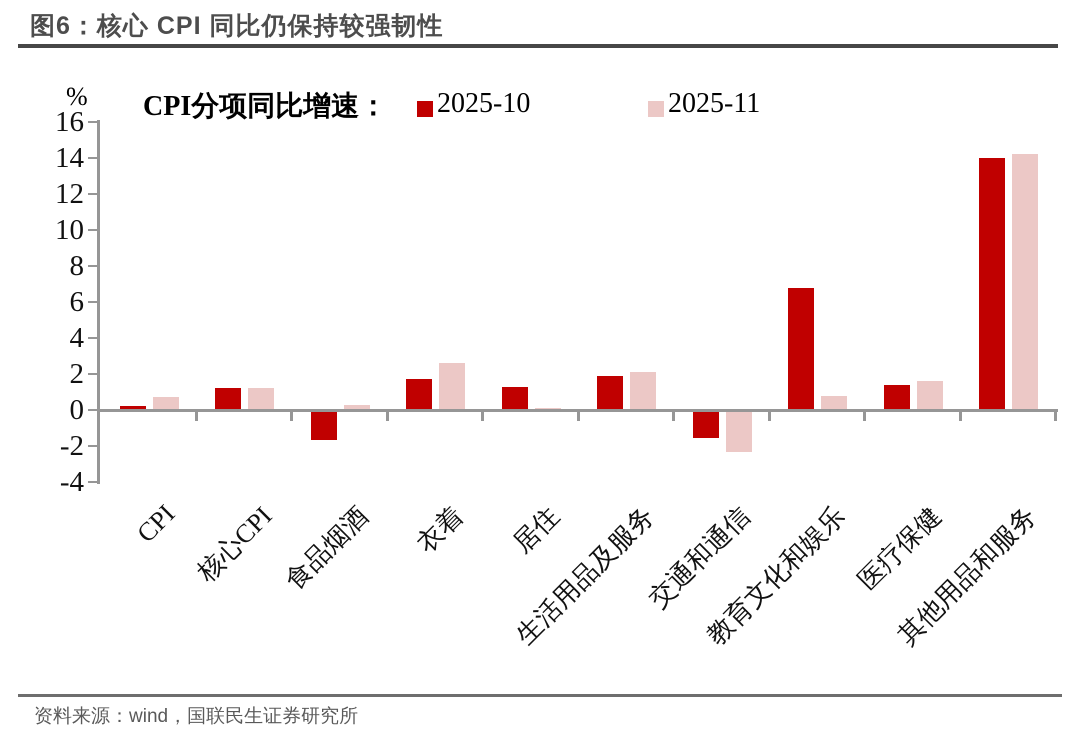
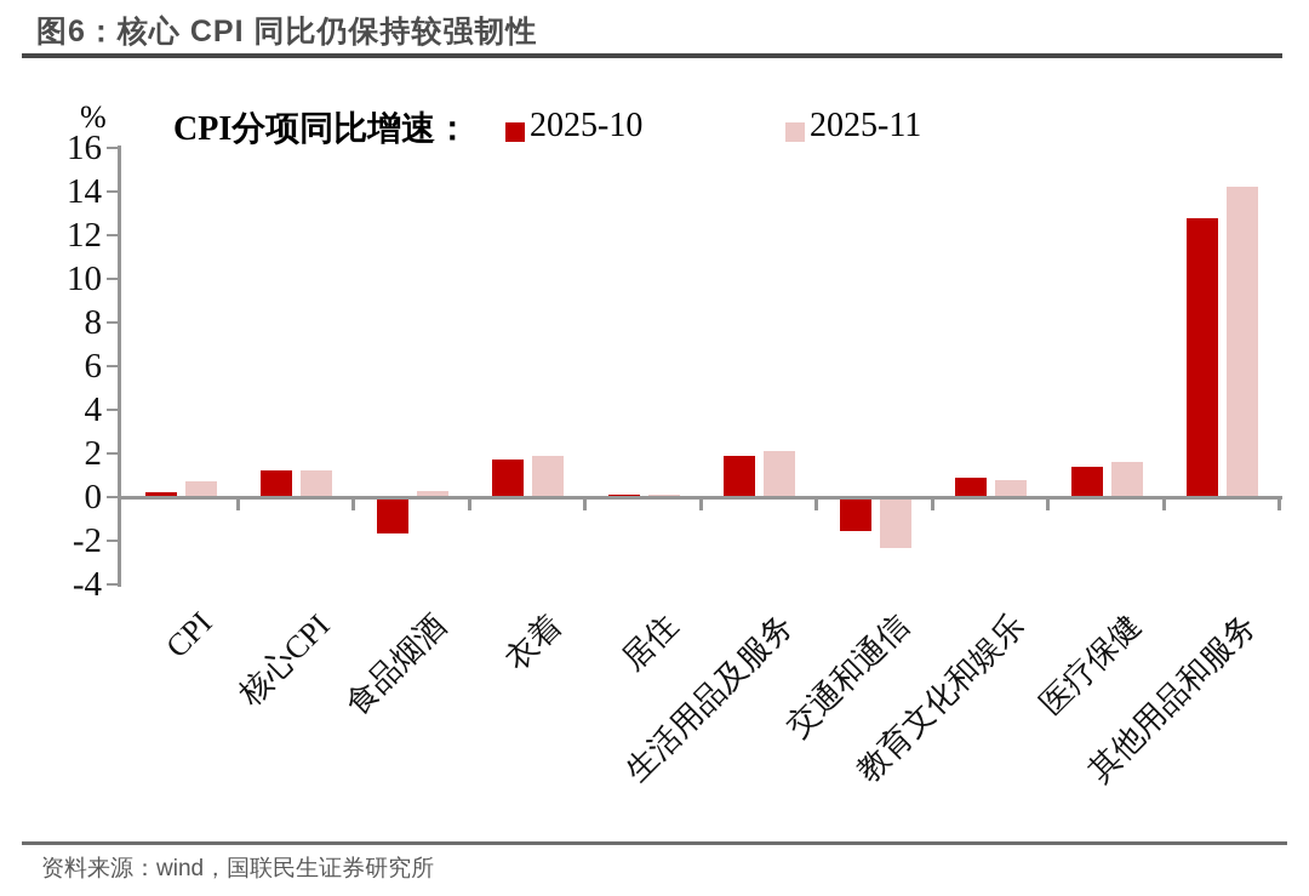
2025-11/衣着: 2.6 -> 1.9
2025-10/居住: 1.3 -> 0.1
2025-10/教育文化和娱乐: 6.8 -> 0.9
2025-10/其他用品和服务: 14.0 -> 12.8
